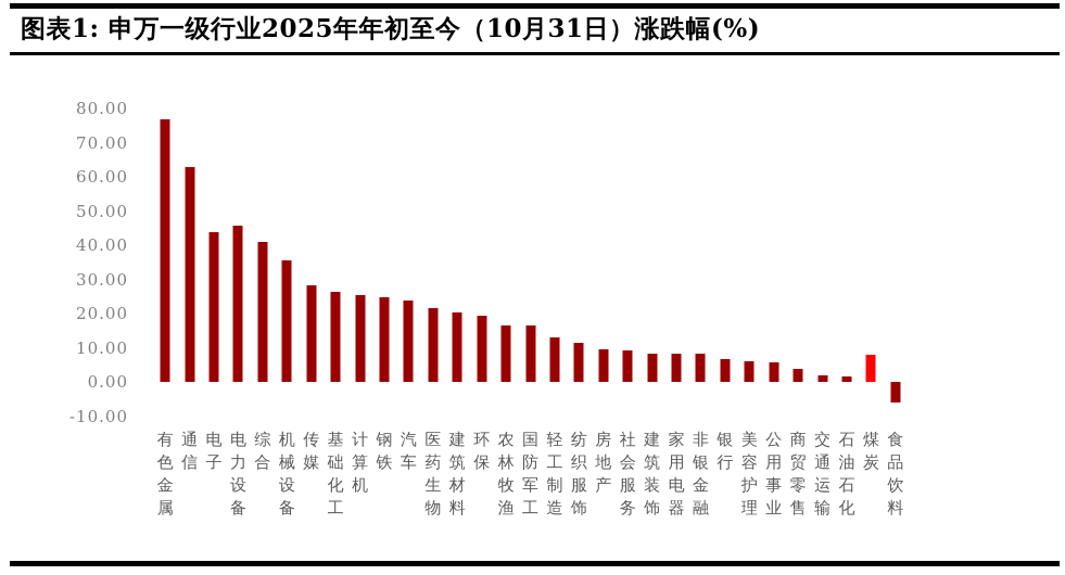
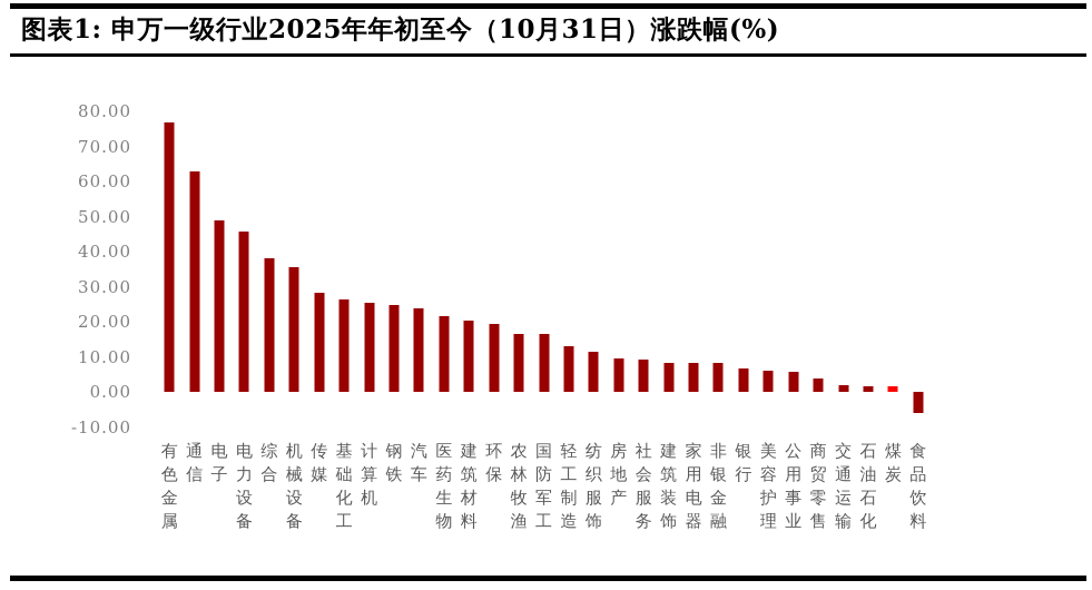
电子: 44 -> 49
综合: 41 -> 38
煤炭: 8 -> 2
